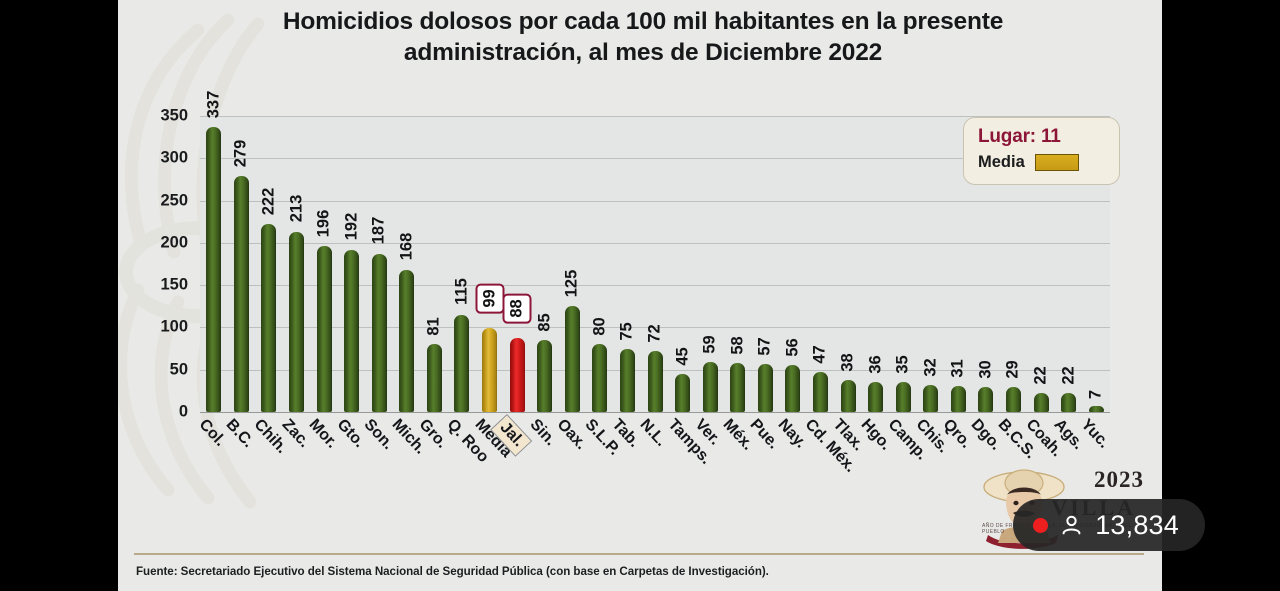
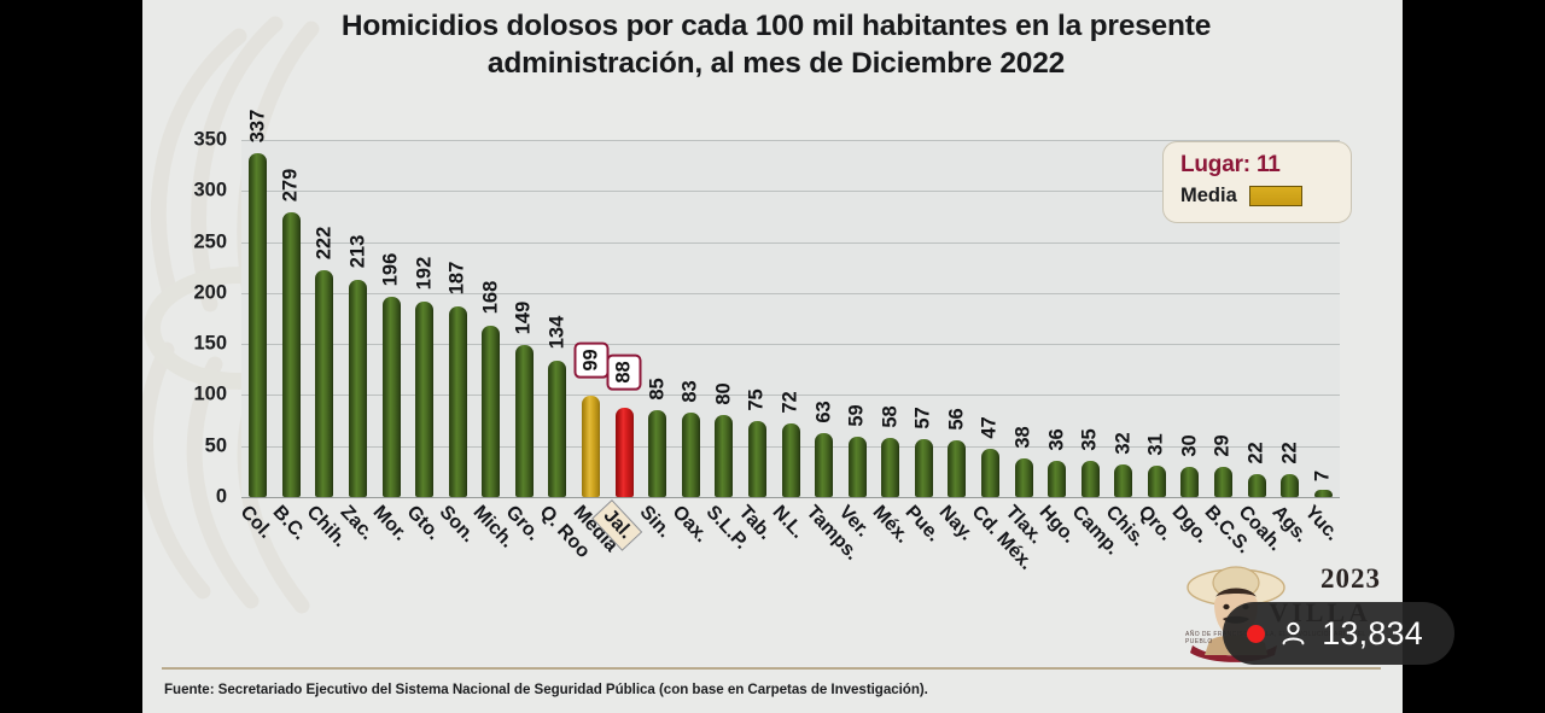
Gro.: 81 -> 149
Q. Roo: 115 -> 134
Oax.: 125 -> 83
Tamps.: 45 -> 63
